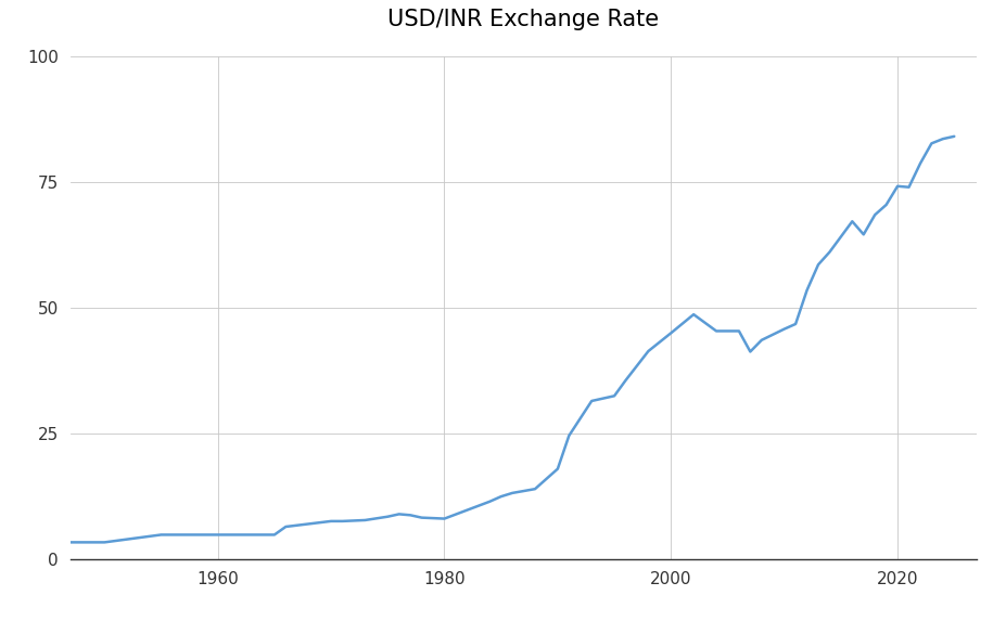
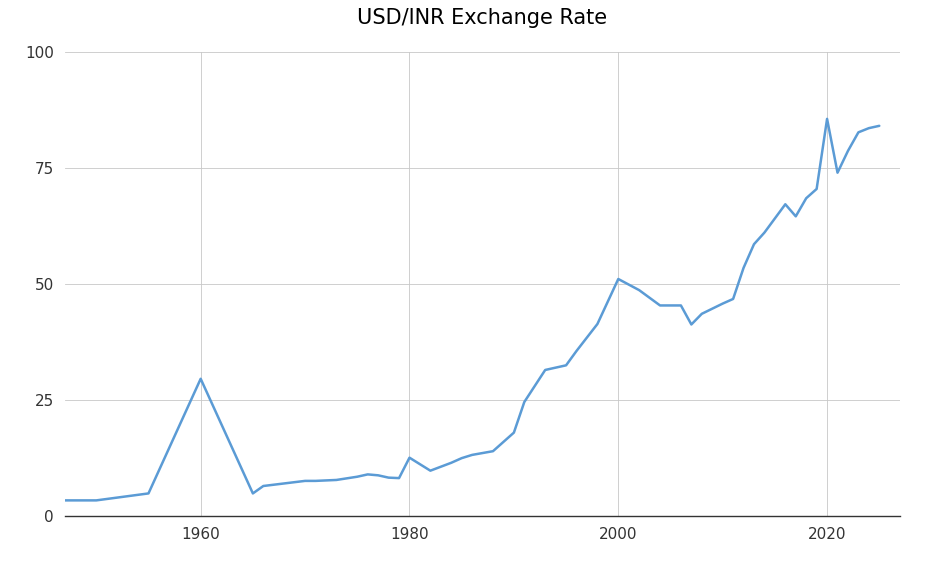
1960: 4.8 -> 29.5
1980: 8.0 -> 12.5
2000: 44.9 -> 51.0
2020: 74.1 -> 85.5
